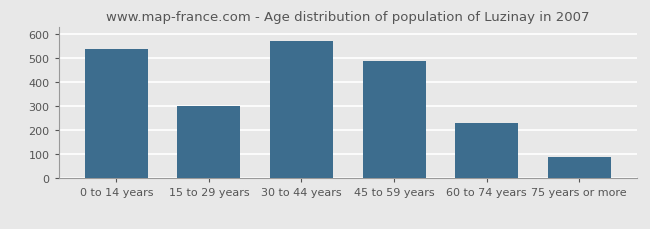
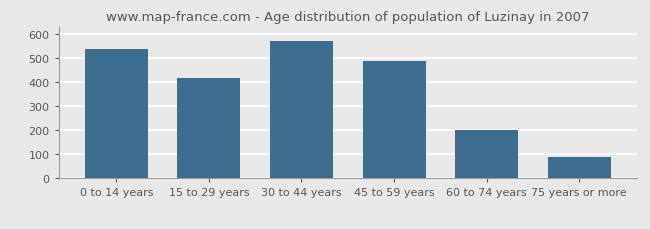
15 to 29 years: 300 -> 415
60 to 74 years: 230 -> 200
